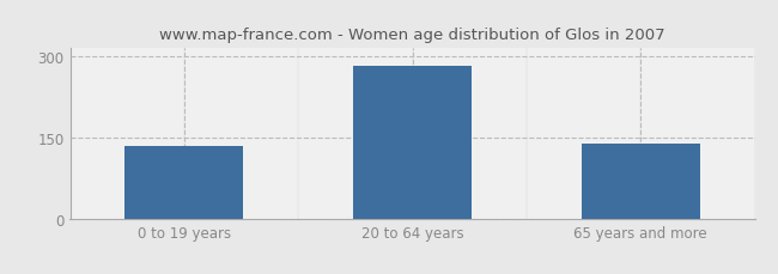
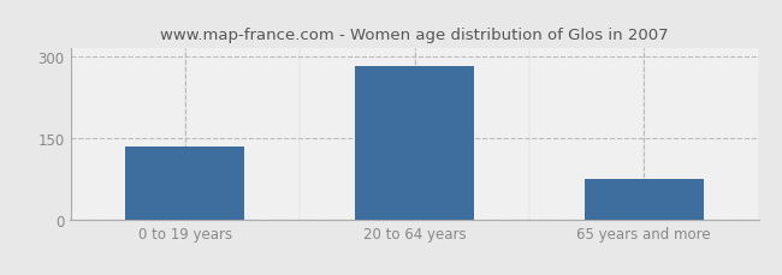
65 years and more: 140 -> 75
